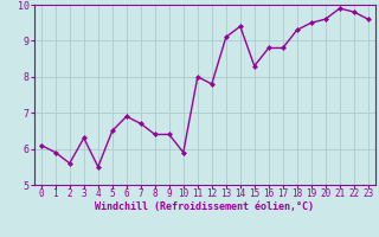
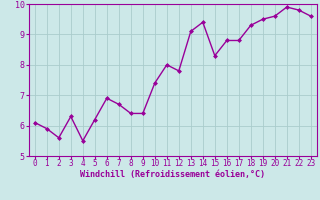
5: 6.5 -> 6.2
10: 5.9 -> 7.4
